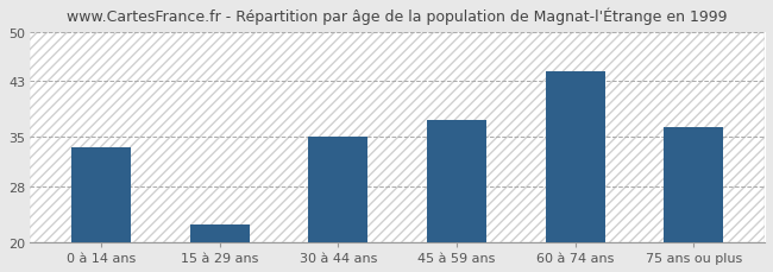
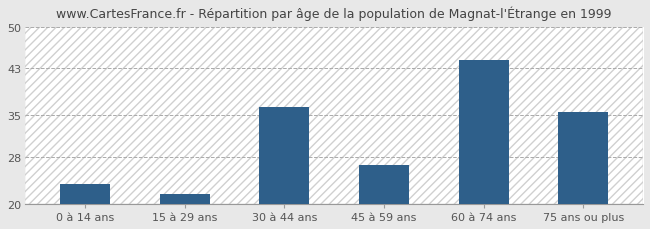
0 à 14 ans: 33.5 -> 23.4
15 à 29 ans: 22.5 -> 21.6
30 à 44 ans: 35.0 -> 36.4
45 à 59 ans: 37.5 -> 26.6
75 ans ou plus: 36.5 -> 35.6
